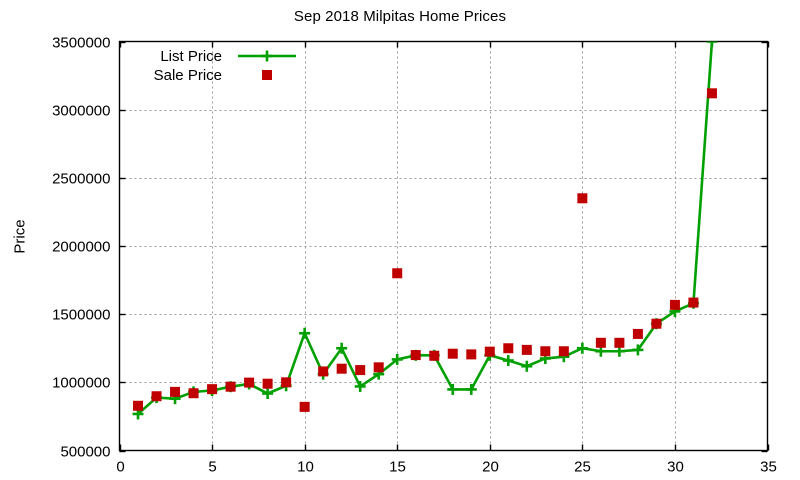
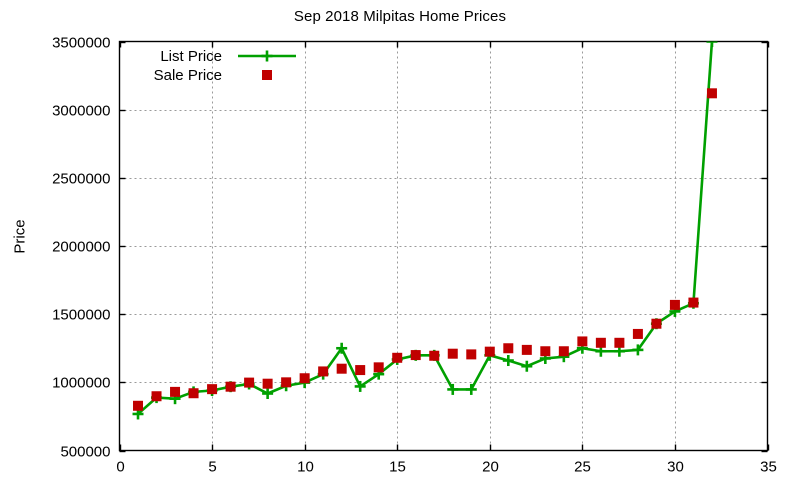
List Price/10: 1360000 -> 1000000
Sale Price/10: 820000 -> 1030000
Sale Price/15: 1800000 -> 1180000
Sale Price/25: 2350000 -> 1300000
